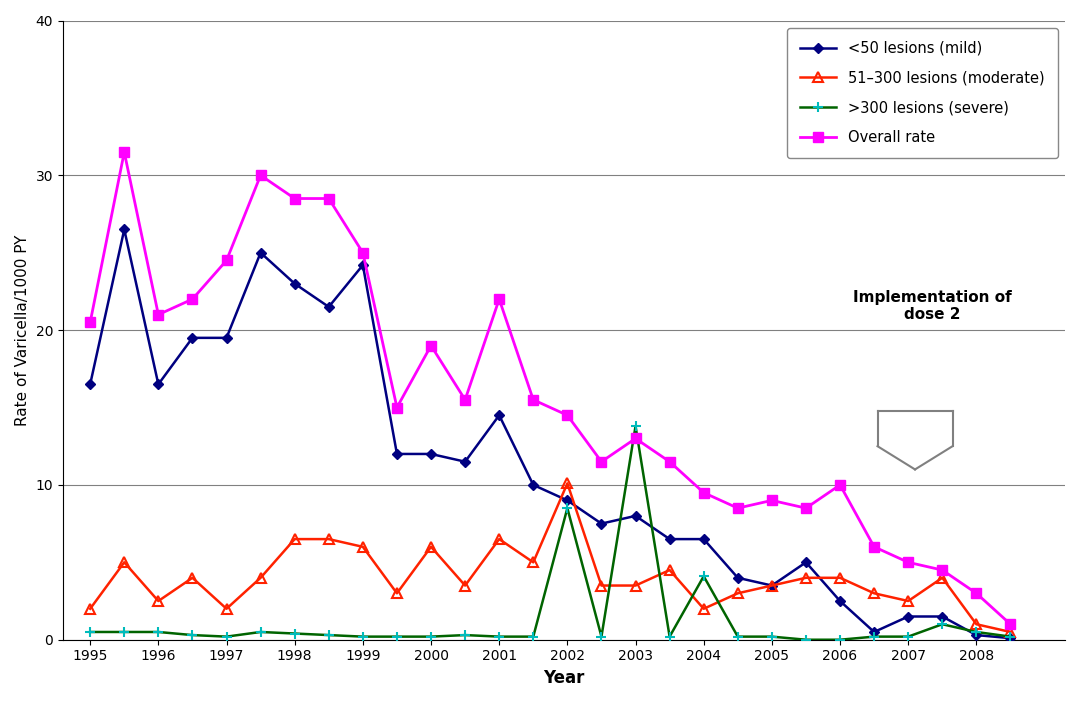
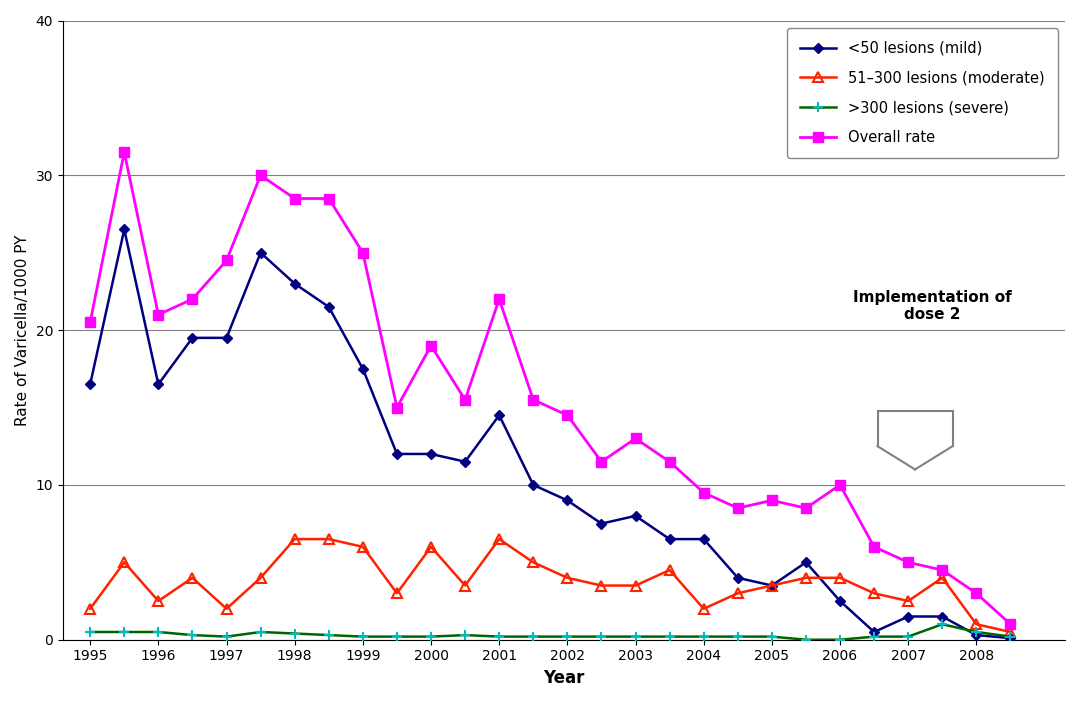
<50 lesions (mild)/1999: 24.2 -> 17.5
51–300 lesions (moderate)/2002: 10.1 -> 4.0
>300 lesions (severe)/2002: 8.5 -> 0.2
>300 lesions (severe)/2003: 13.8 -> 0.2
>300 lesions (severe)/2004: 4.1 -> 0.2
